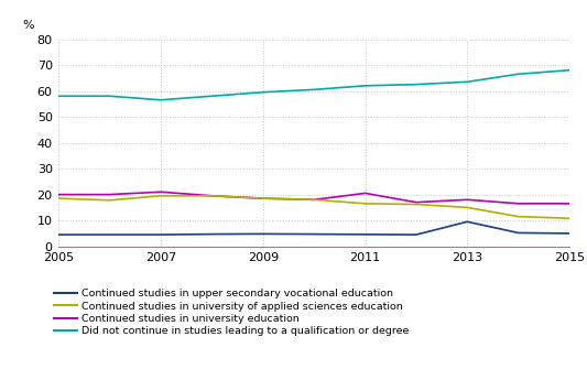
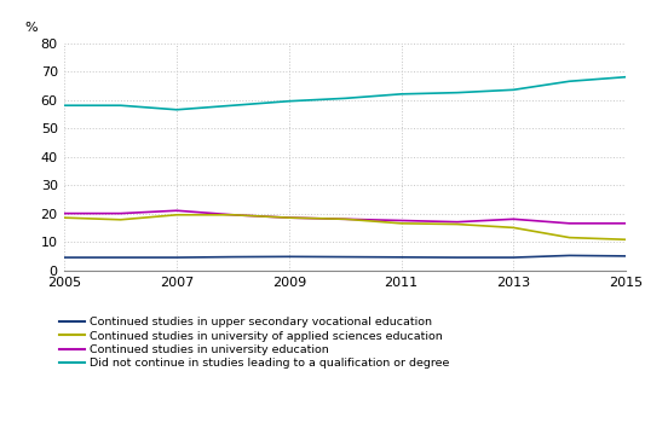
Continued studies in university education/2011: 20.5 -> 17.5
Continued studies in upper secondary vocational education/2013: 9.5 -> 4.5
